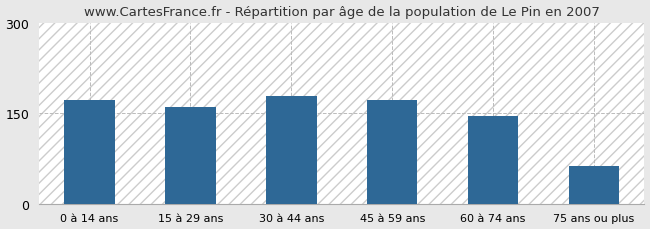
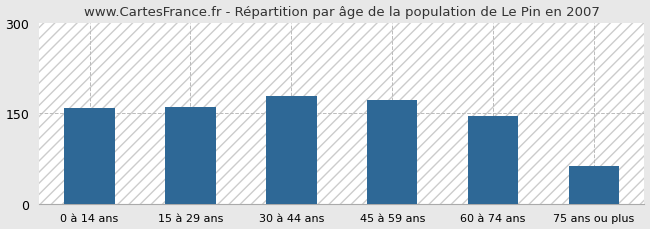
0 à 14 ans: 172 -> 158
